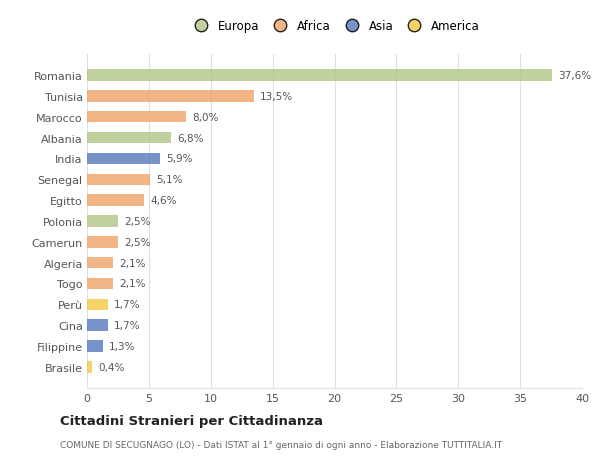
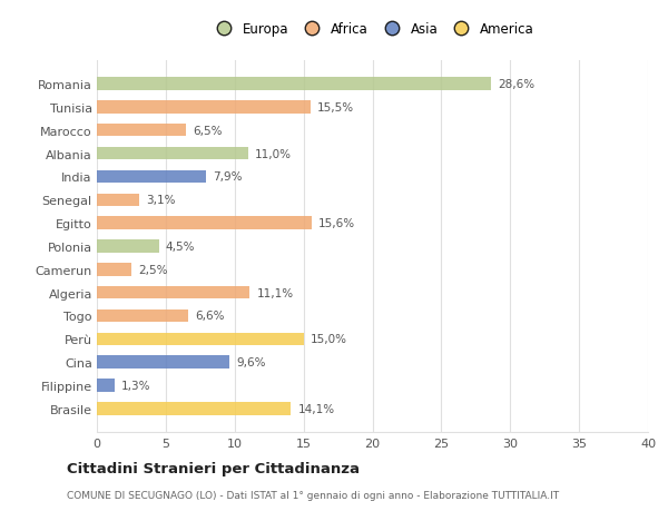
Romania: 37,6% -> 28,6%
Tunisia: 13,5% -> 15,5%
Marocco: 8,0% -> 6,5%
Albania: 6,8% -> 11,0%
India: 5,9% -> 7,9%
Senegal: 5,1% -> 3,1%
Egitto: 4,6% -> 15,6%
Polonia: 2,5% -> 4,5%
Algeria: 2,1% -> 11,1%
Togo: 2,1% -> 6,6%
Perù: 1,7% -> 15,0%
Cina: 1,7% -> 9,6%
Brasile: 0,4% -> 14,1%
